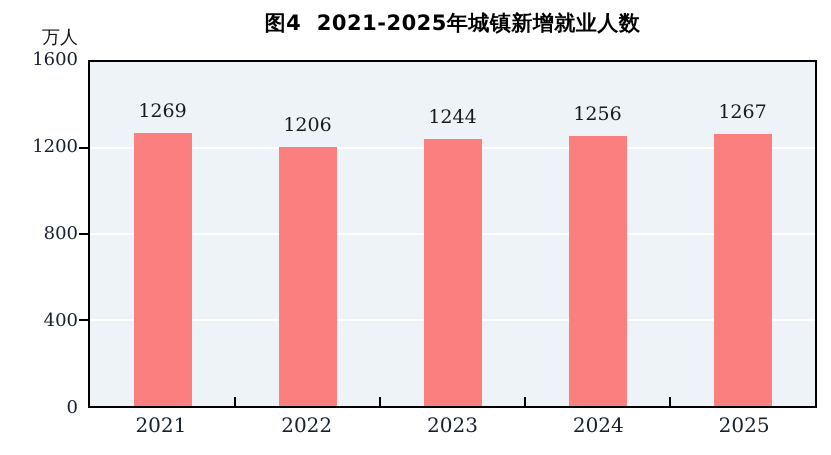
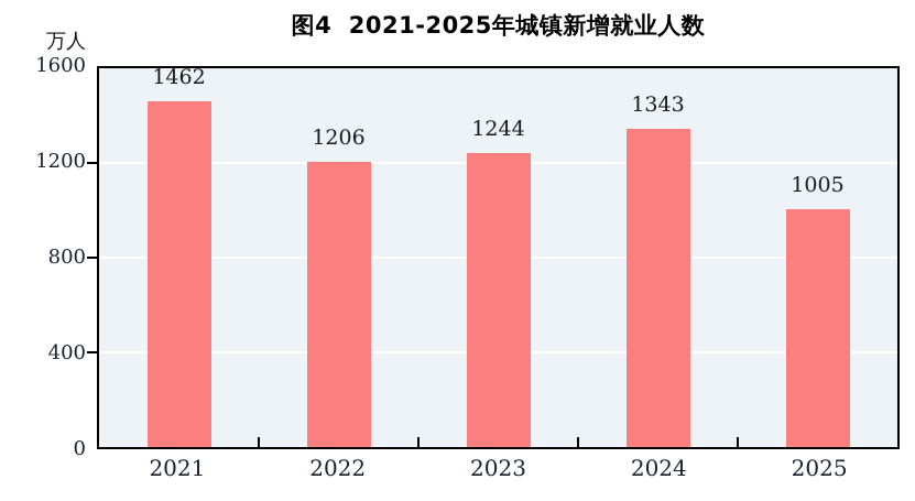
2021: 1269 -> 1462
2024: 1256 -> 1343
2025: 1267 -> 1005
